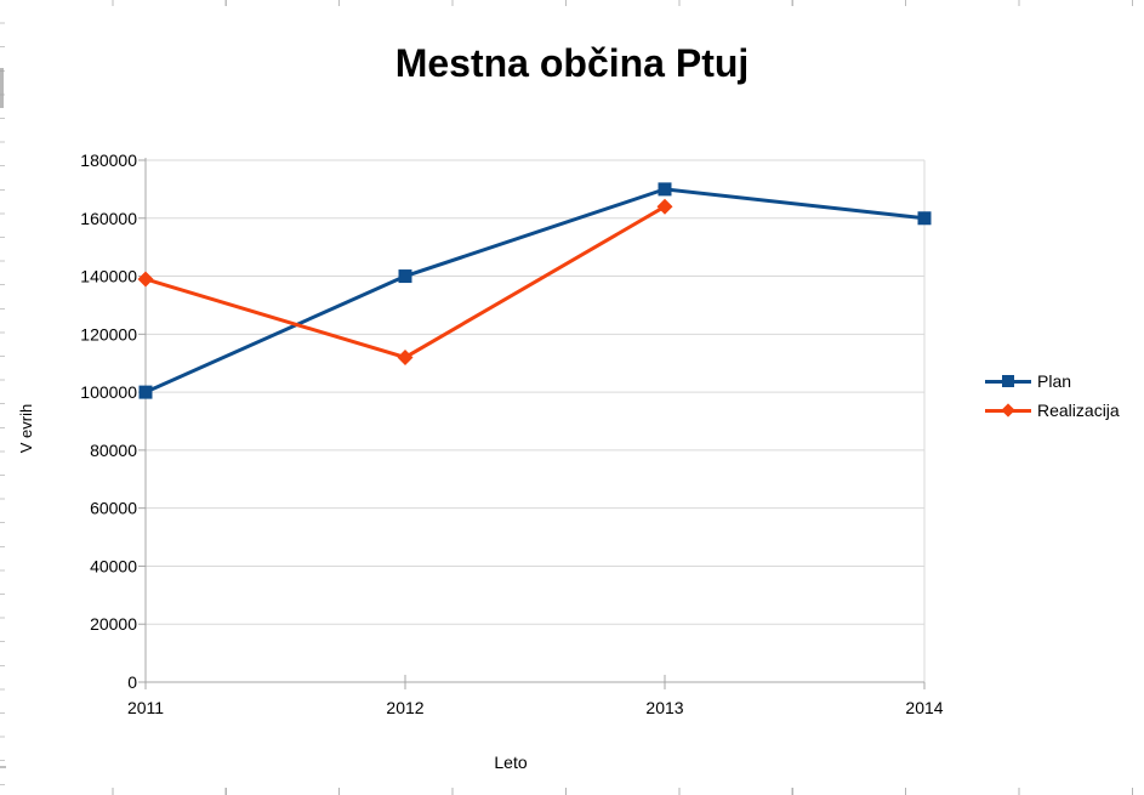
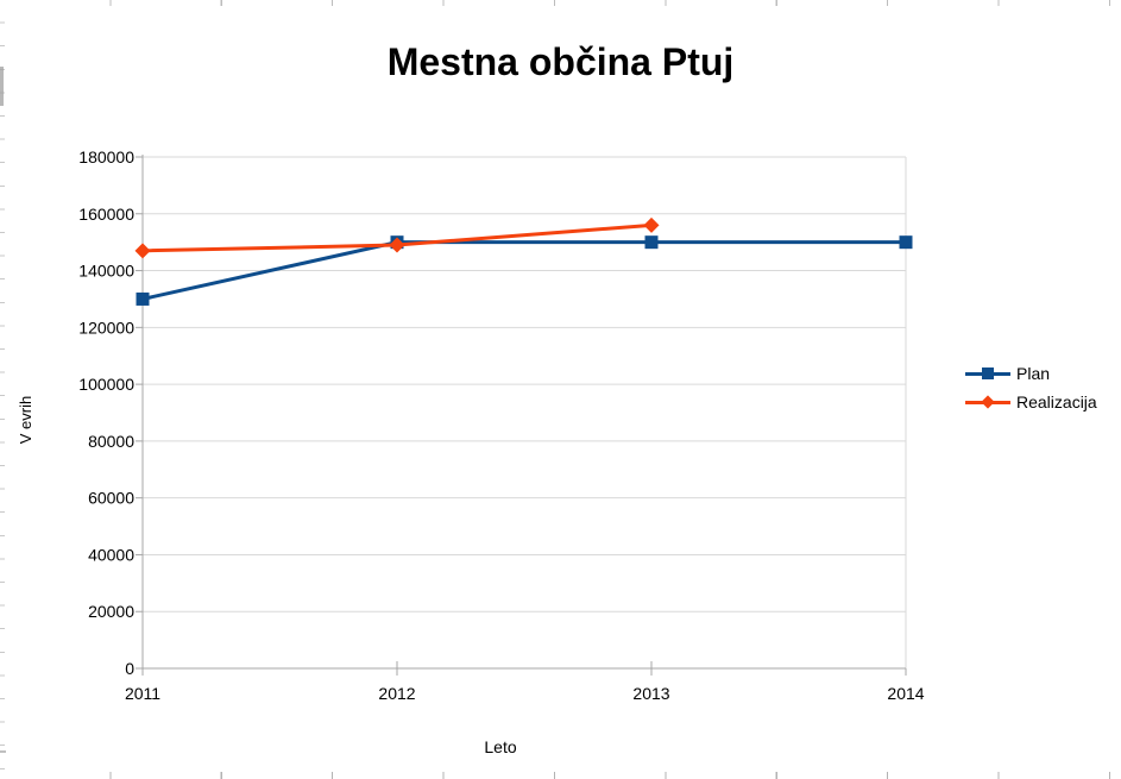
Plan/2011: 100000 -> 130000
Realizacija/2011: 139000 -> 147000
Plan/2012: 140000 -> 150000
Realizacija/2012: 112000 -> 149000
Plan/2013: 170000 -> 150000
Realizacija/2013: 164000 -> 156000
Plan/2014: 160000 -> 150000
